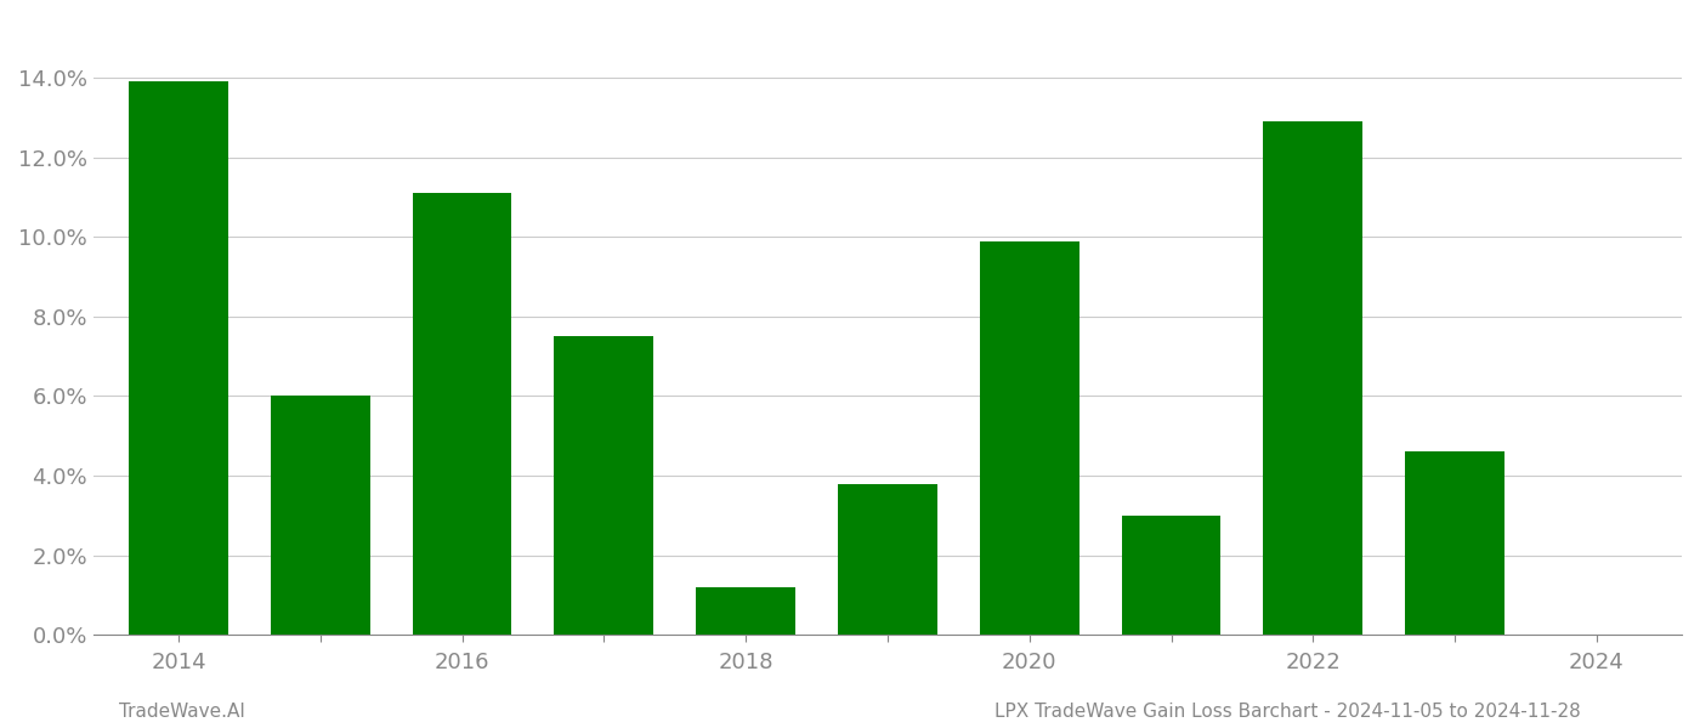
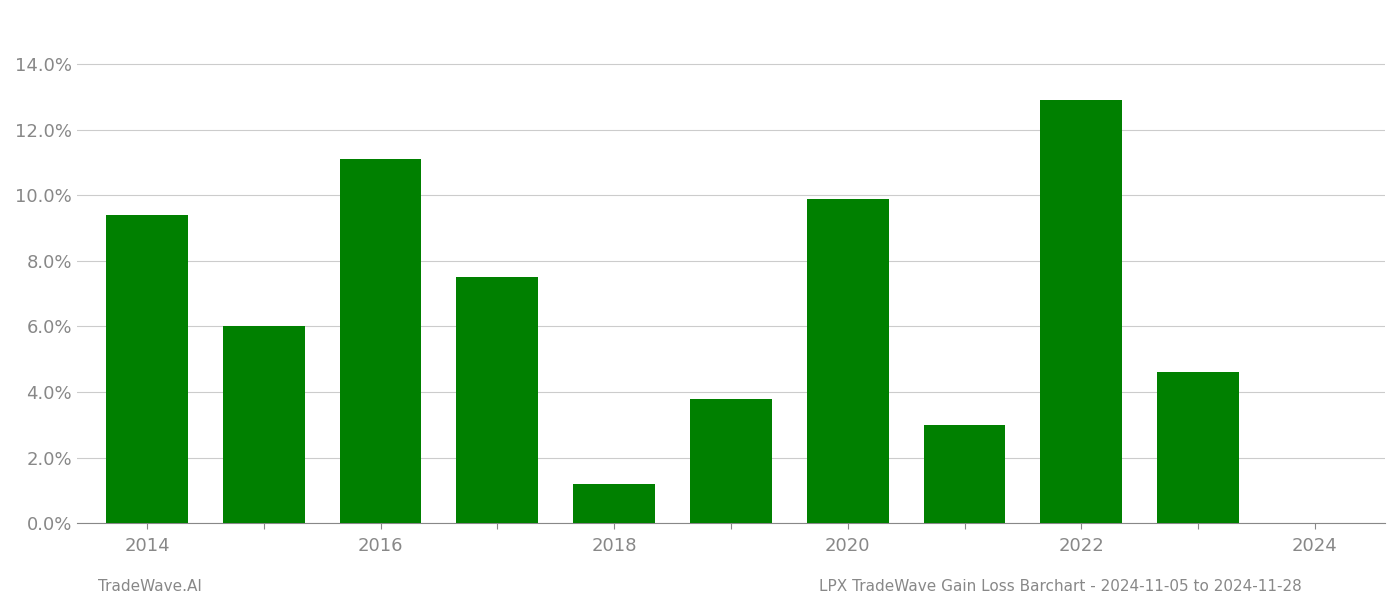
2014: 13.9% -> 9.4%
